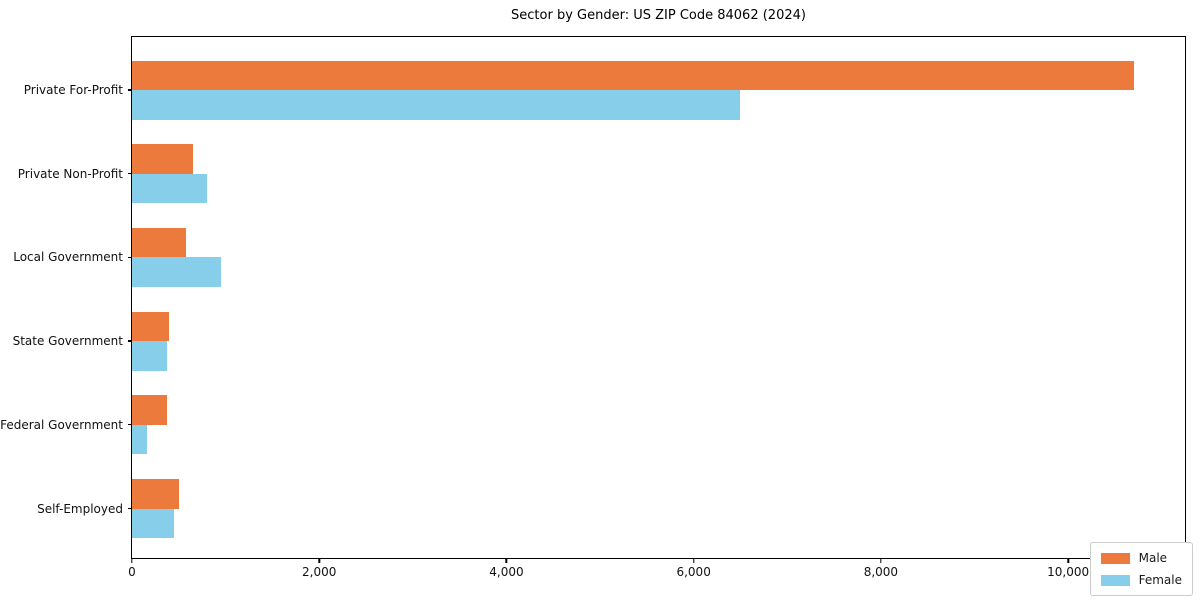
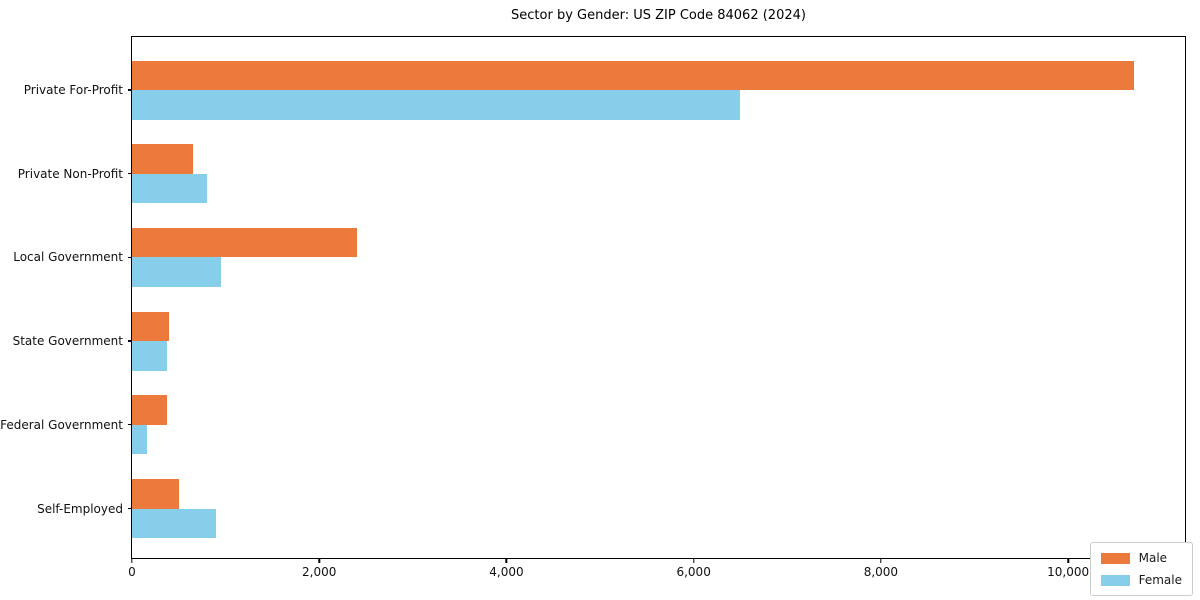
Male/Local Government: 600 -> 2400
Female/Self-Employed: 400 -> 900
